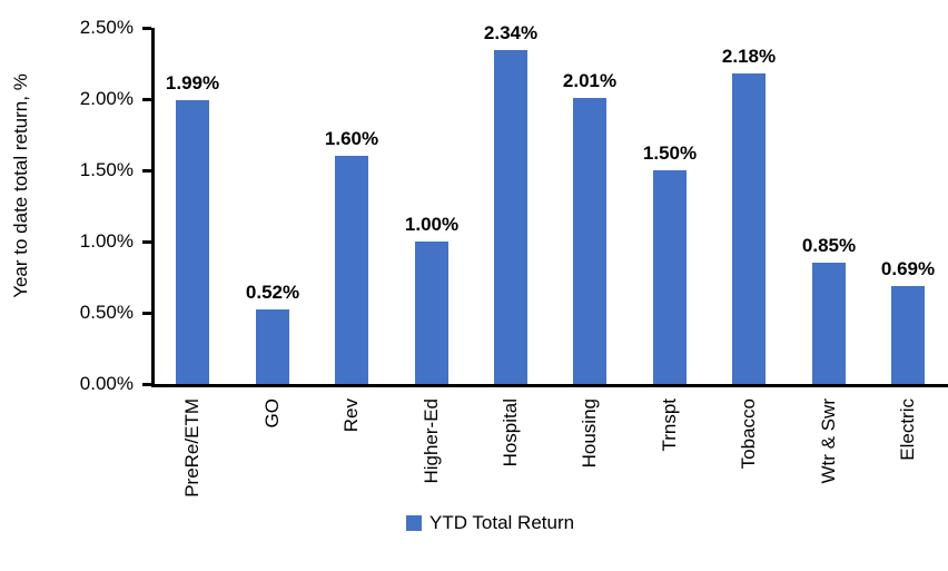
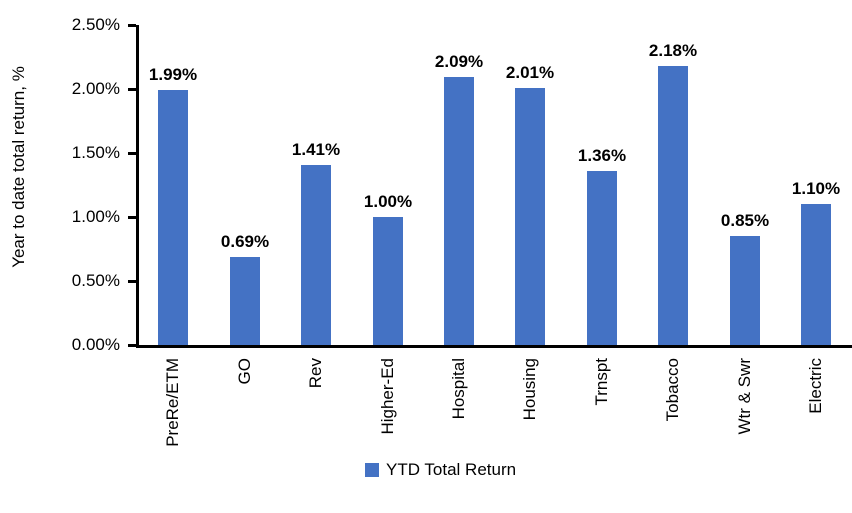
GO: 0.52% -> 0.69%
Rev: 1.60% -> 1.41%
Hospital: 2.34% -> 2.09%
Trnspt: 1.50% -> 1.36%
Electric: 0.69% -> 1.10%
